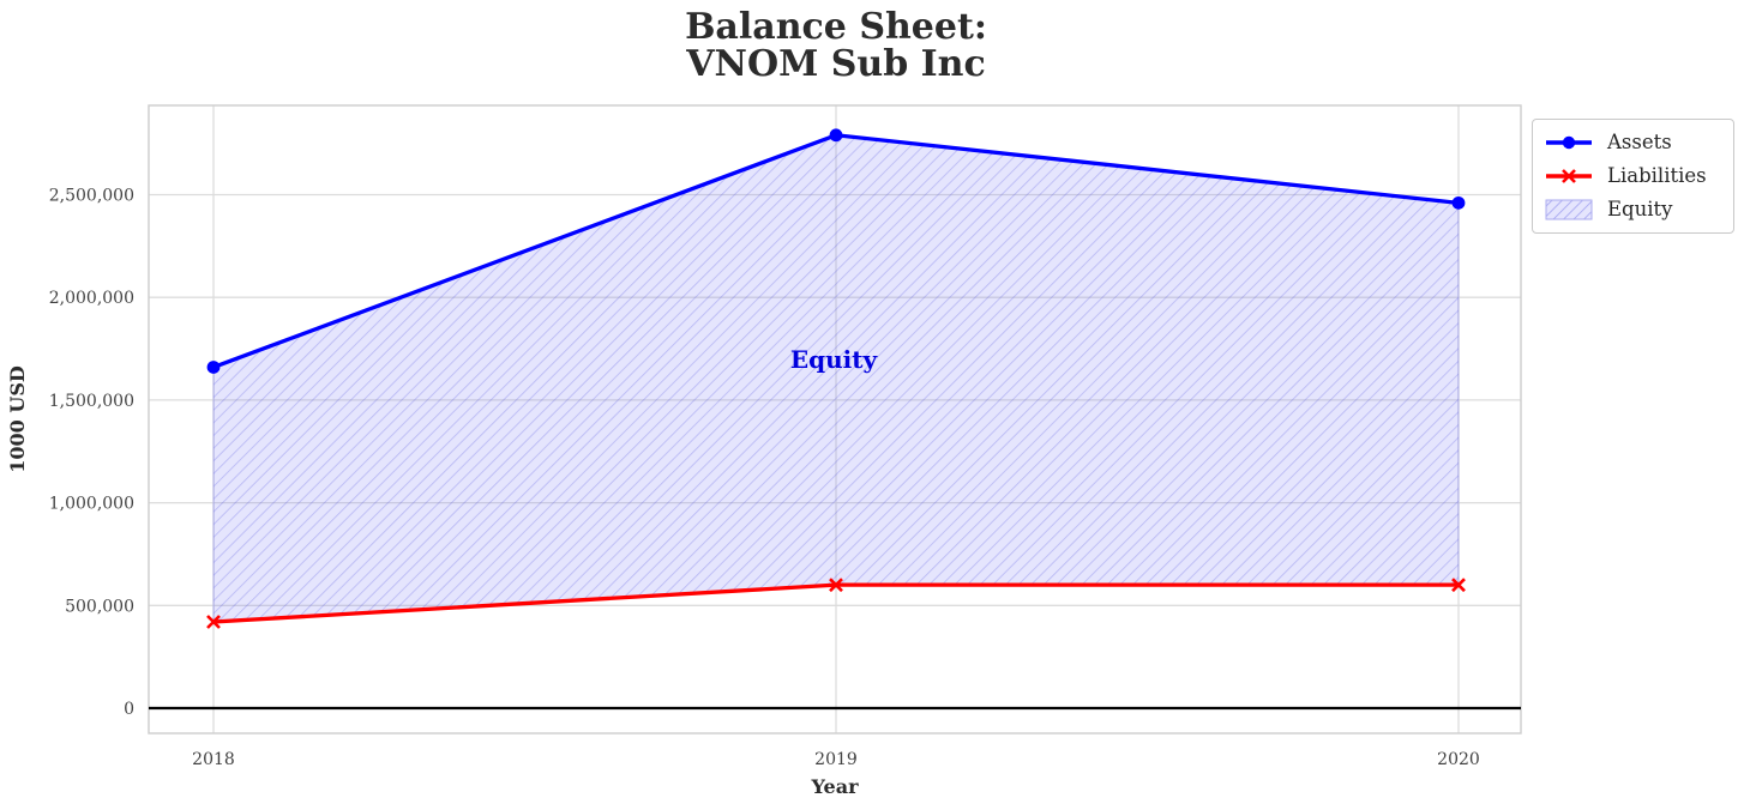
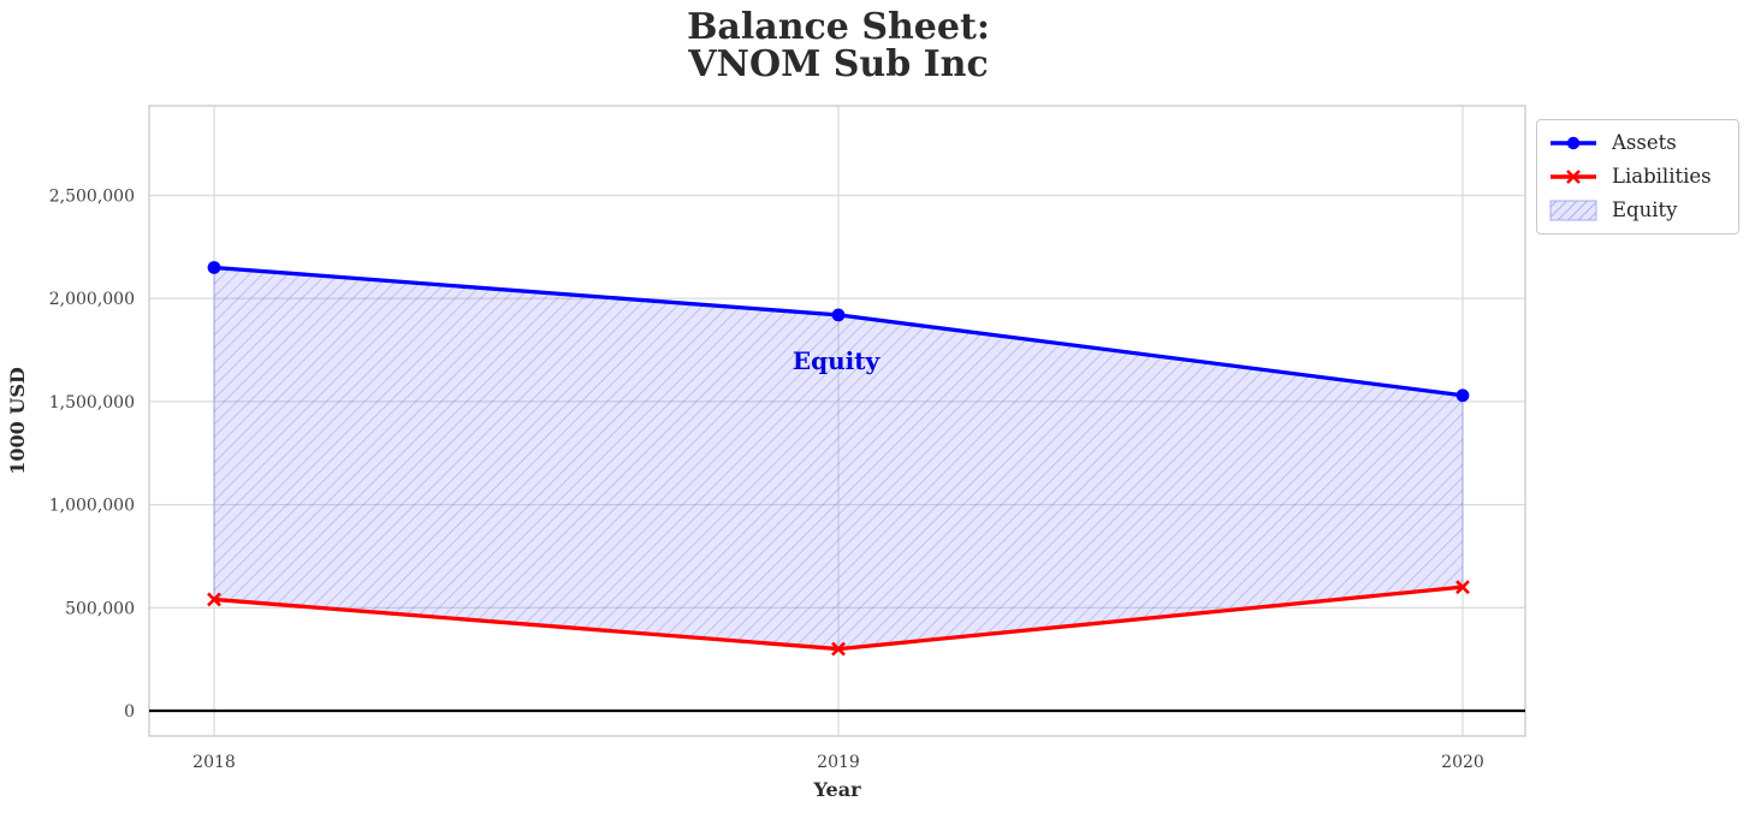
Assets/2018: 1660000 -> 2150000
Liabilities/2018: 420000 -> 540000
Assets/2019: 2790000 -> 1920000
Liabilities/2019: 600000 -> 300000
Assets/2020: 2460000 -> 1530000
